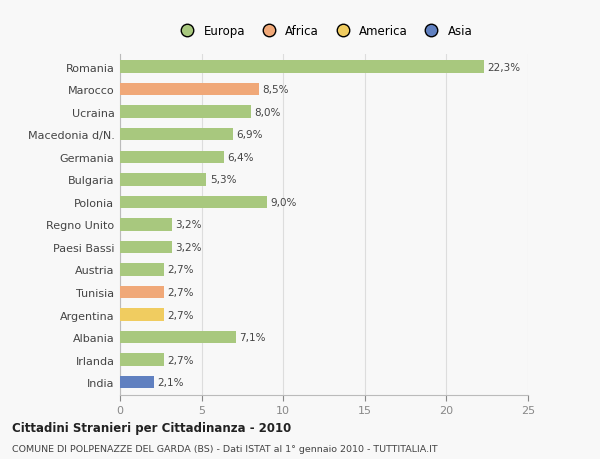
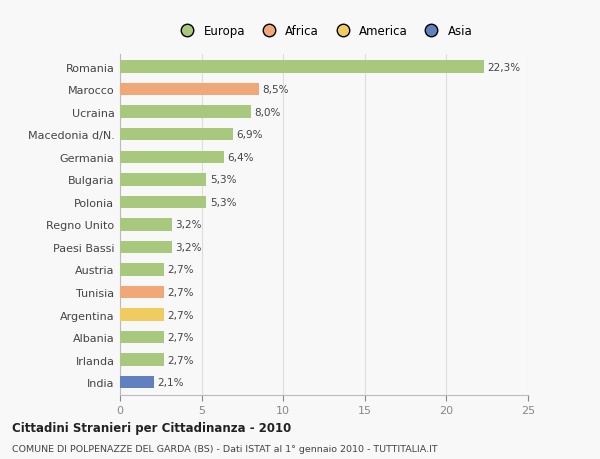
Polonia: 9,0% -> 5,3%
Albania: 7,1% -> 2,7%
